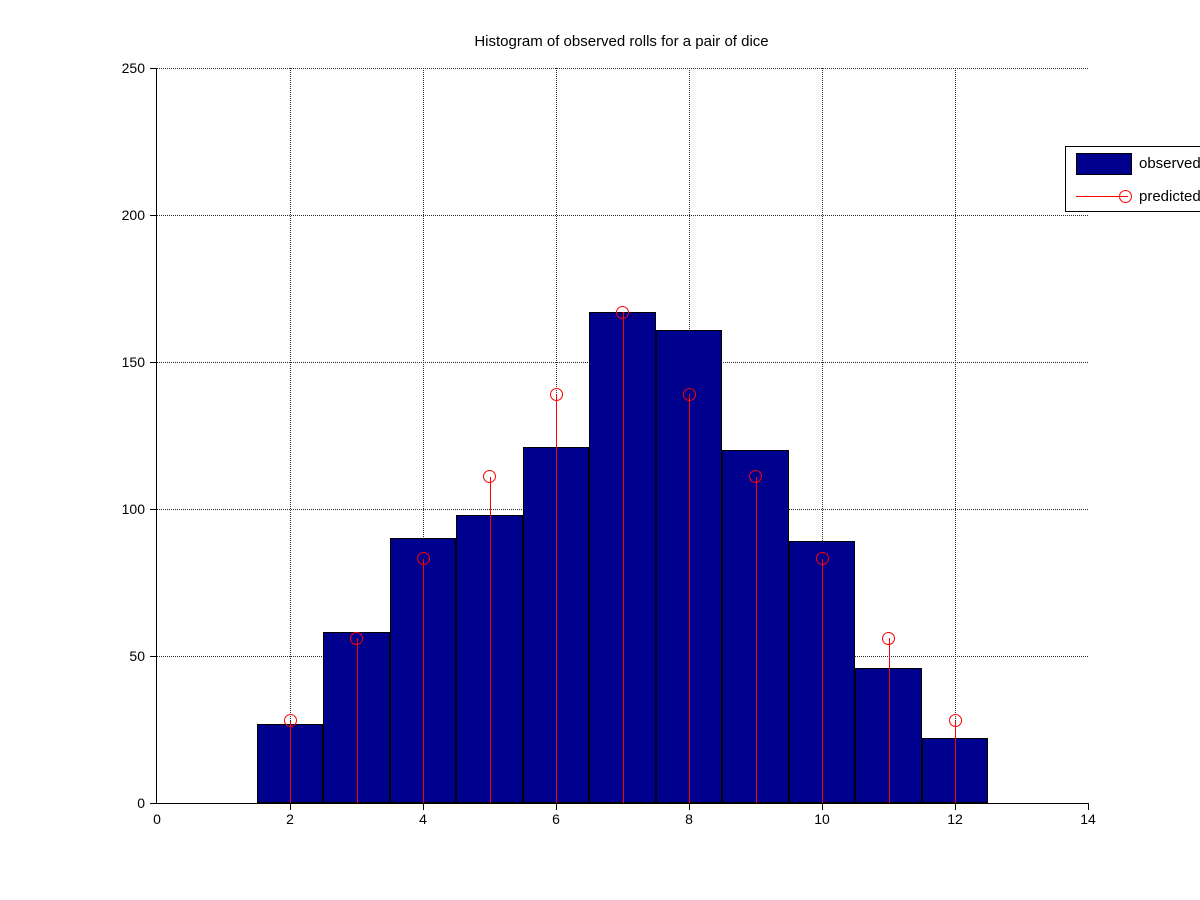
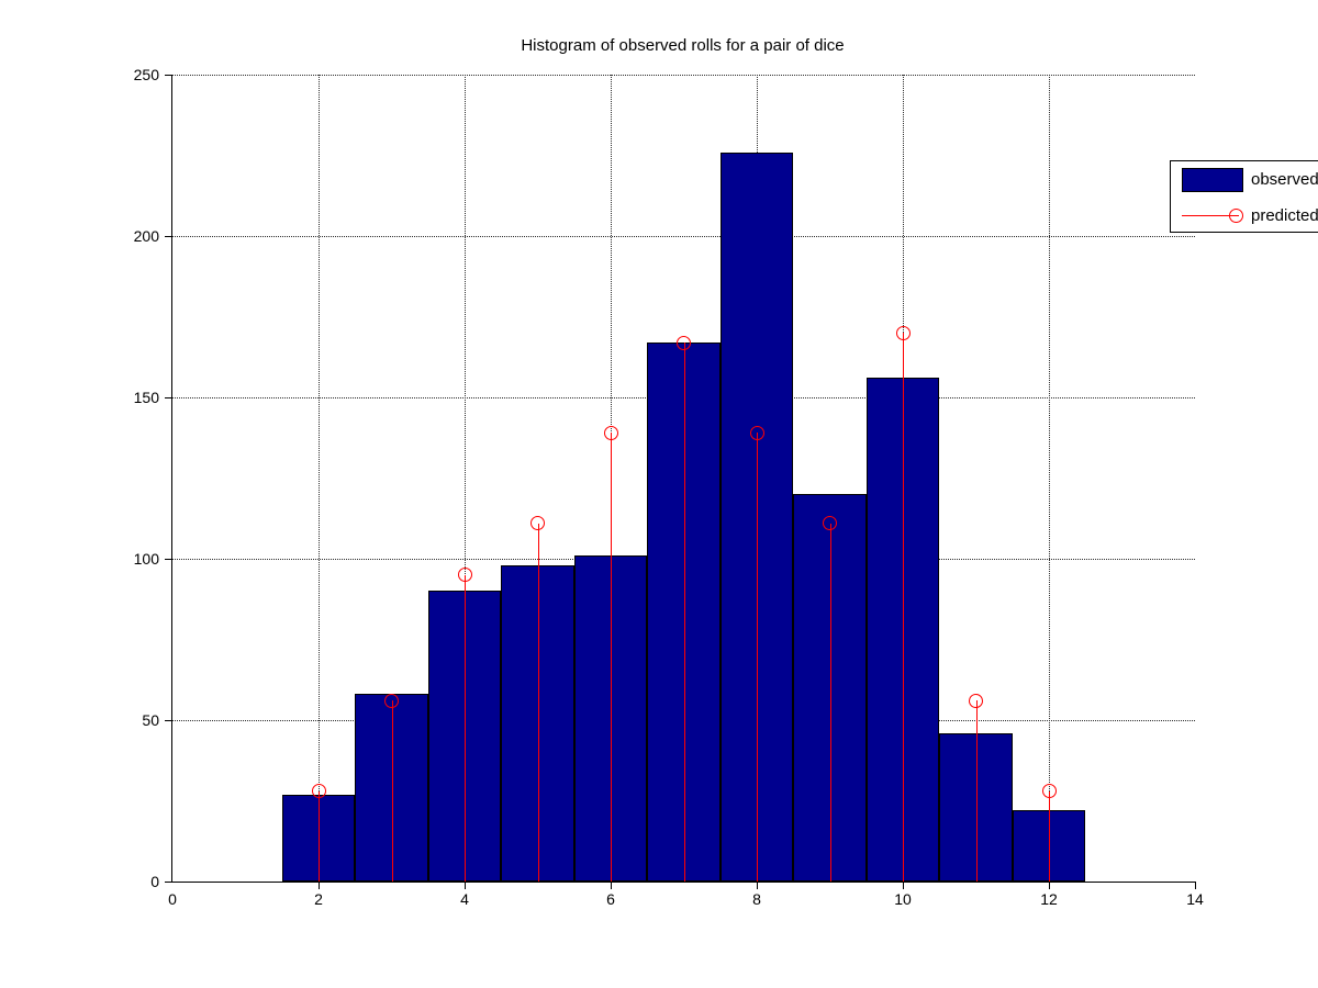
predicted/4: 83 -> 95
observed/6: 121 -> 101
observed/8: 161 -> 226
observed/10: 89 -> 156
predicted/10: 83 -> 170
